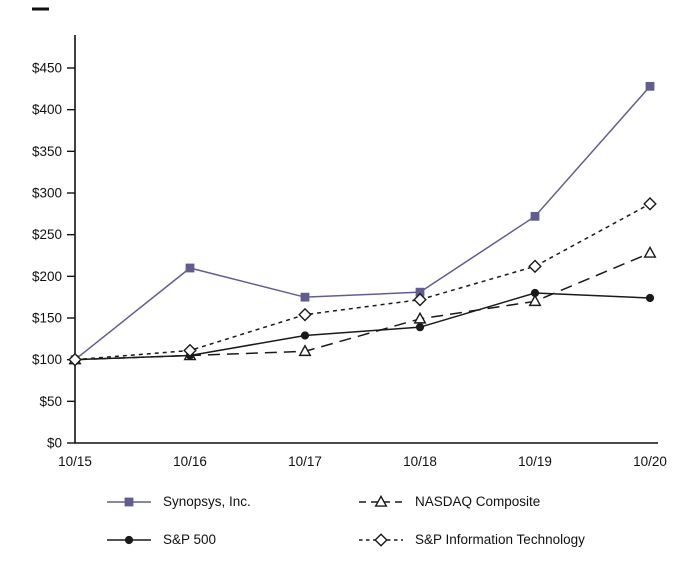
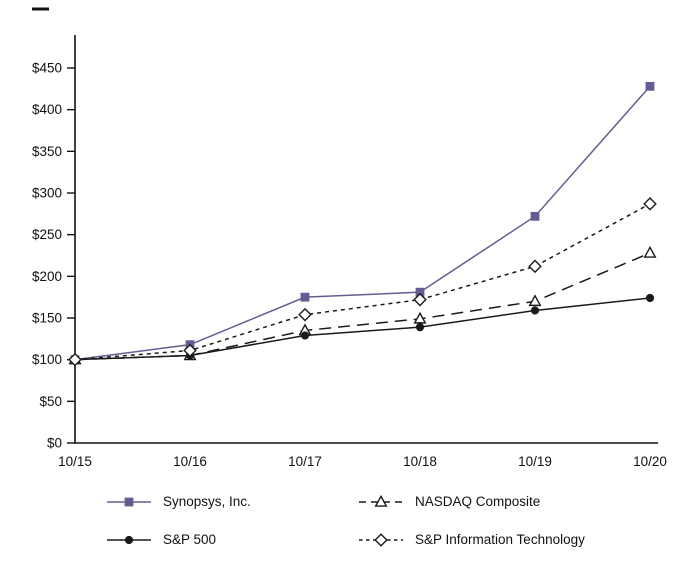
Synopsys, Inc./10/16: $210 -> $120
NASDAQ Composite/10/17: $110 -> $140
S&P 500/10/19: $180 -> $160
